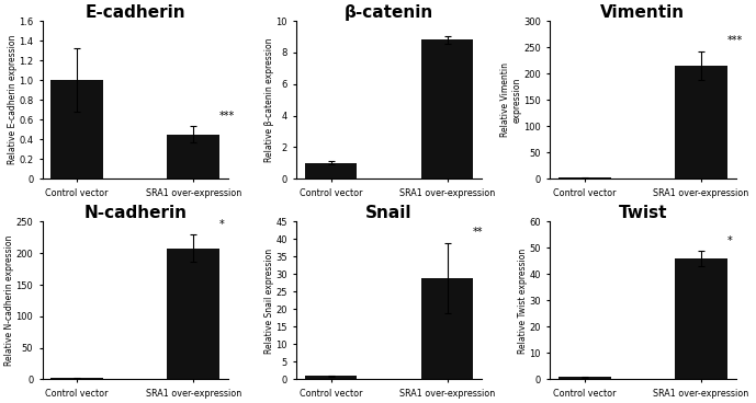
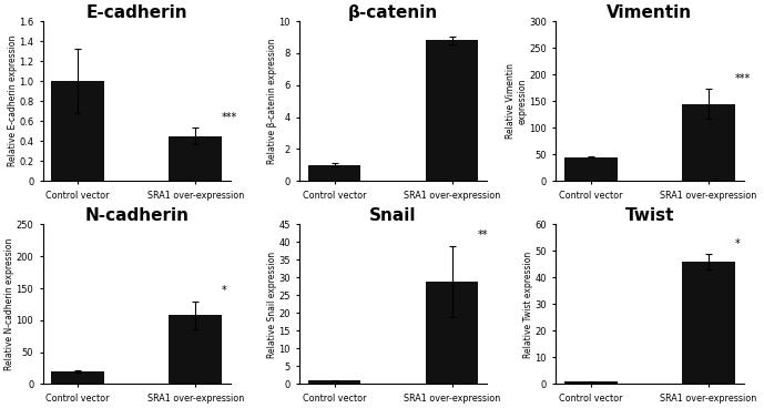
Vimentin/Control vector: 2 -> 45
Vimentin/SRA1 over-expression: 215 -> 145
N-cadherin/Control vector: 2 -> 20
N-cadherin/SRA1 over-expression: 208 -> 108
